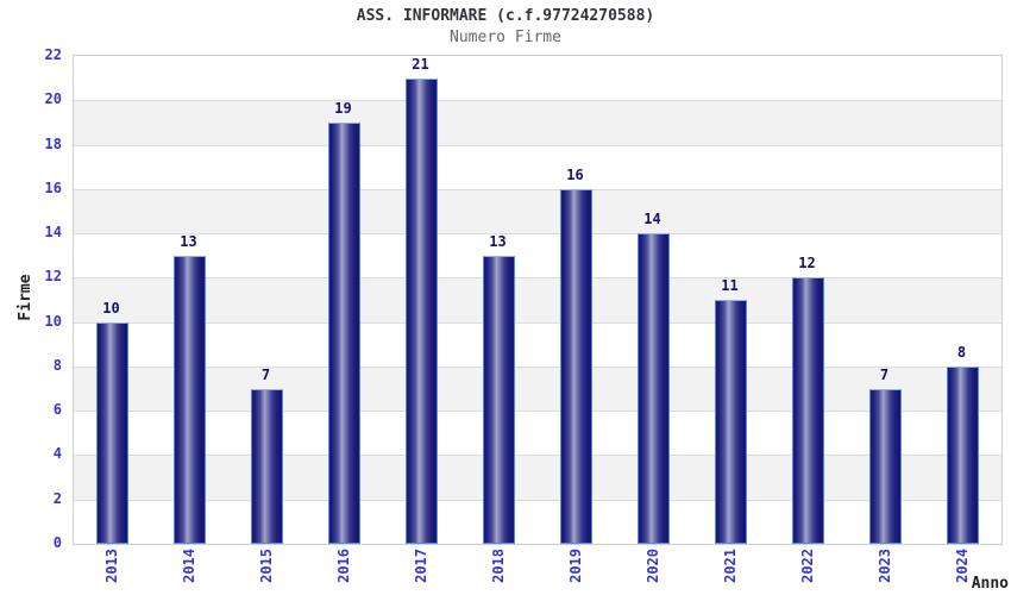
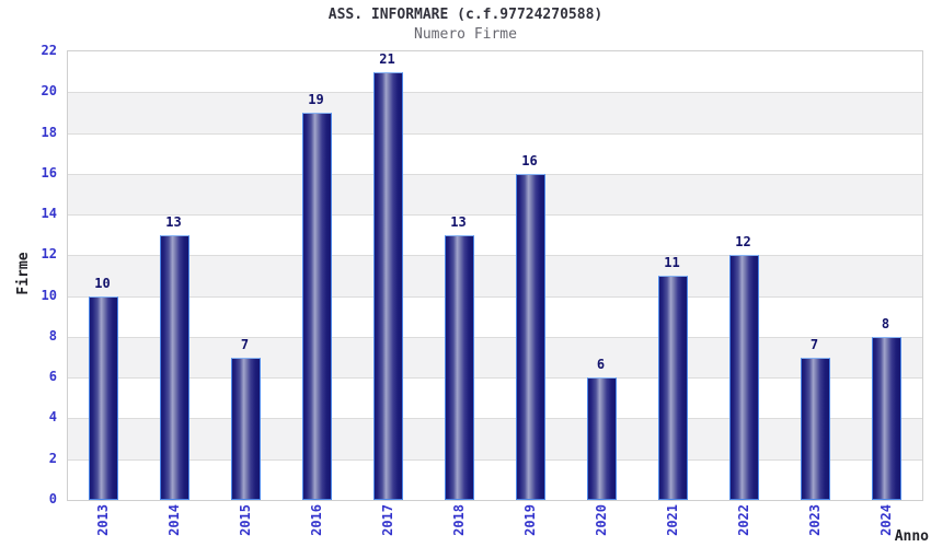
2020: 14 -> 6
